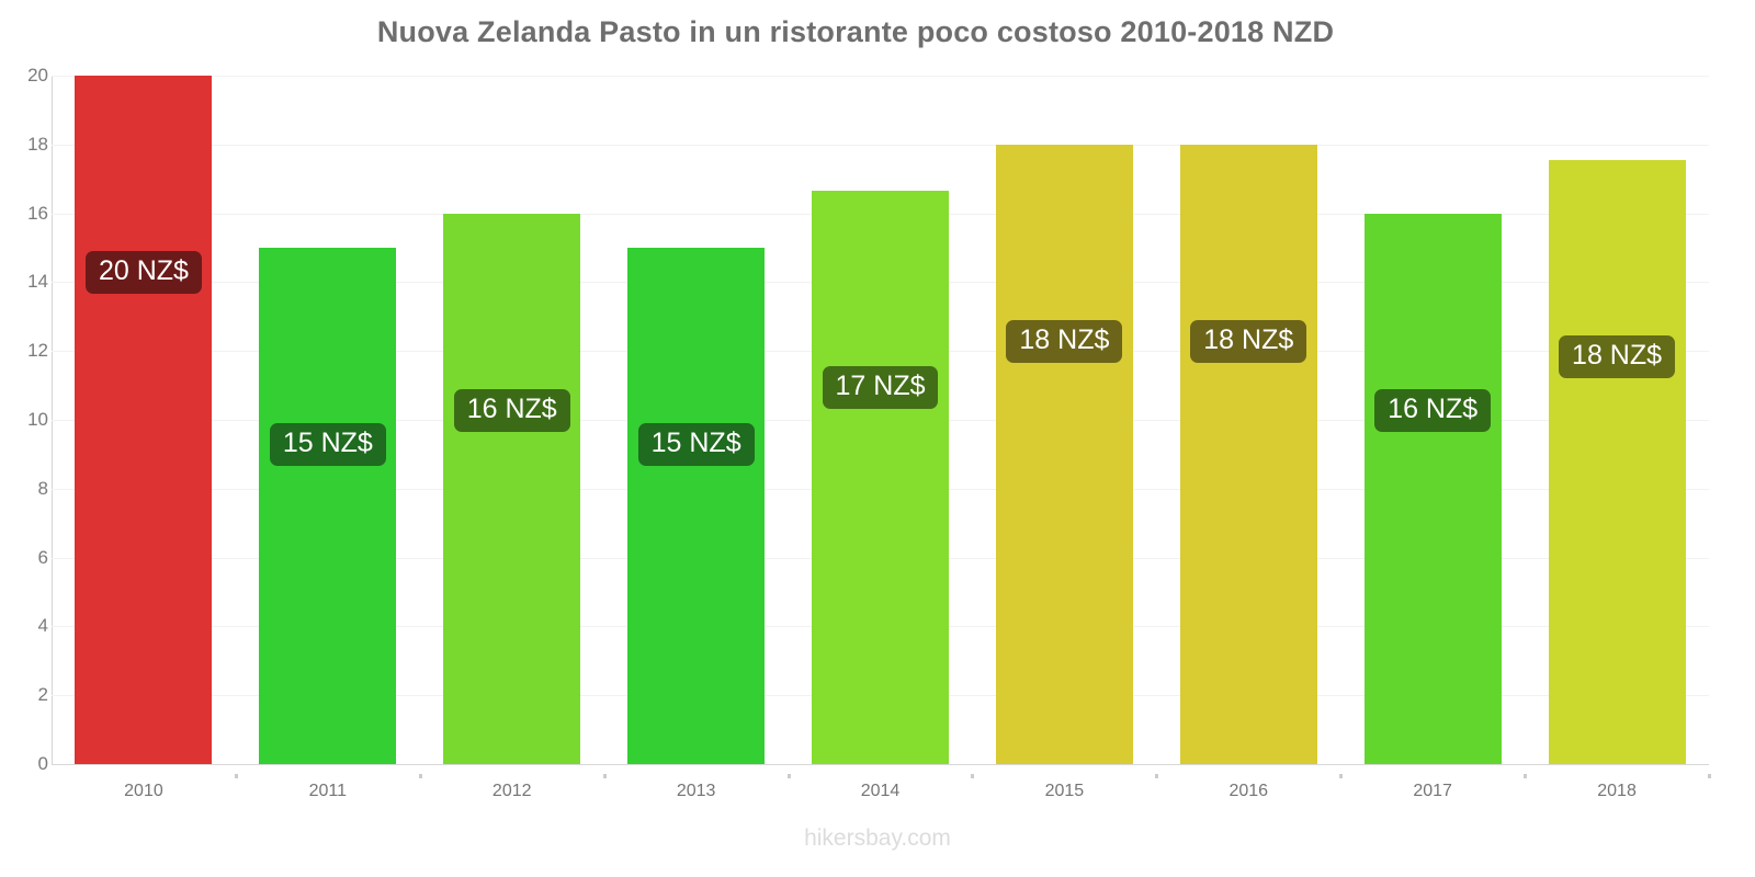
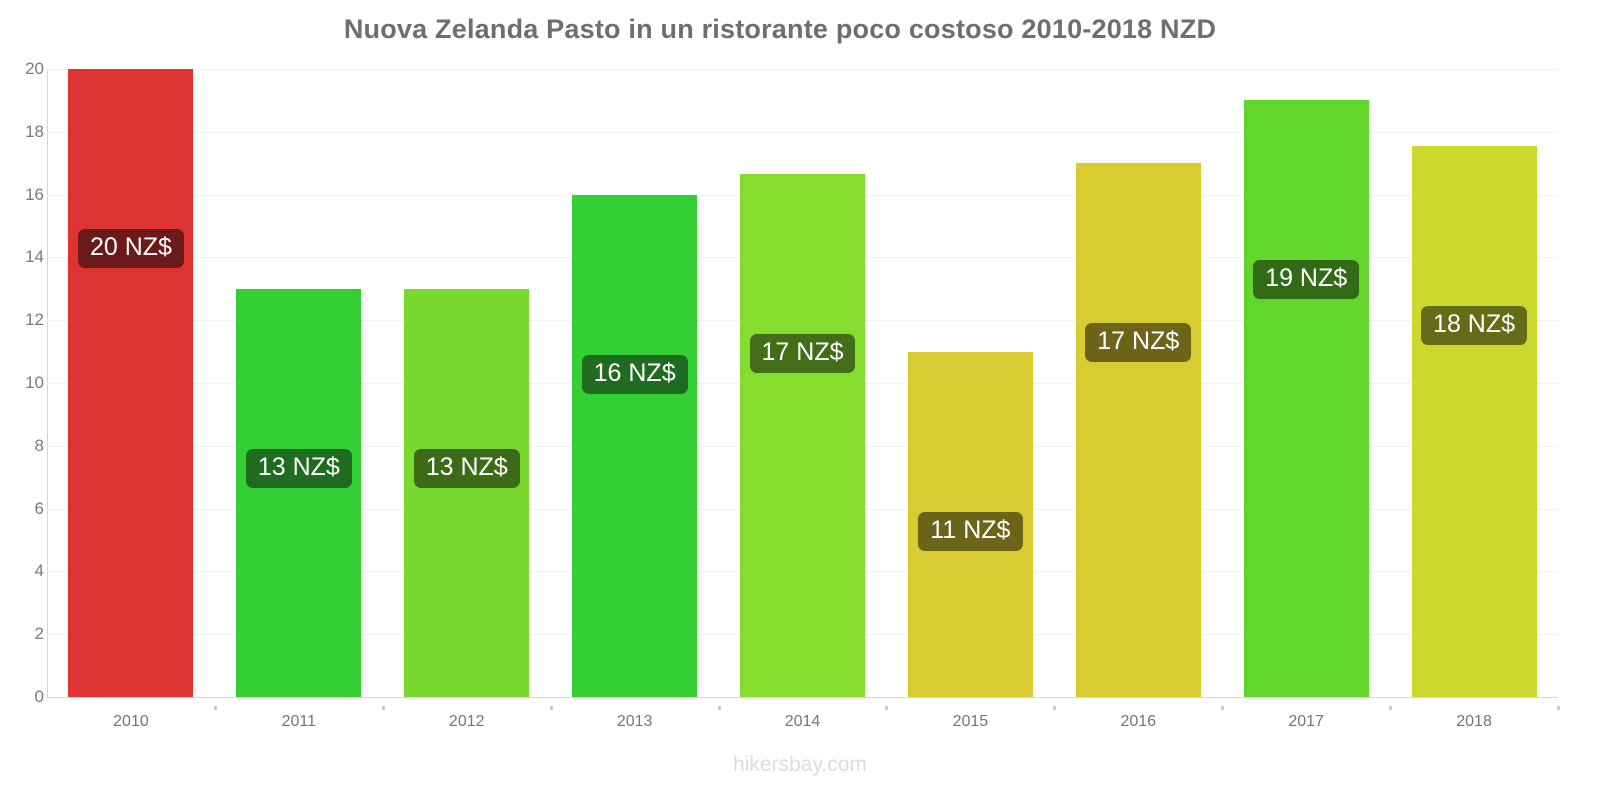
2011: 15 -> 13
2012: 16 -> 13
2013: 15 -> 16
2015: 18 -> 11
2016: 18 -> 17
2017: 16 -> 19
